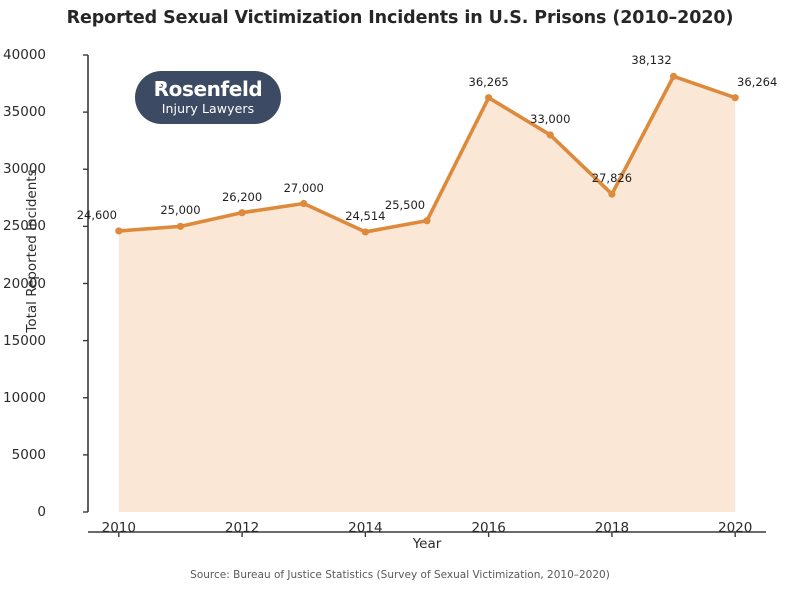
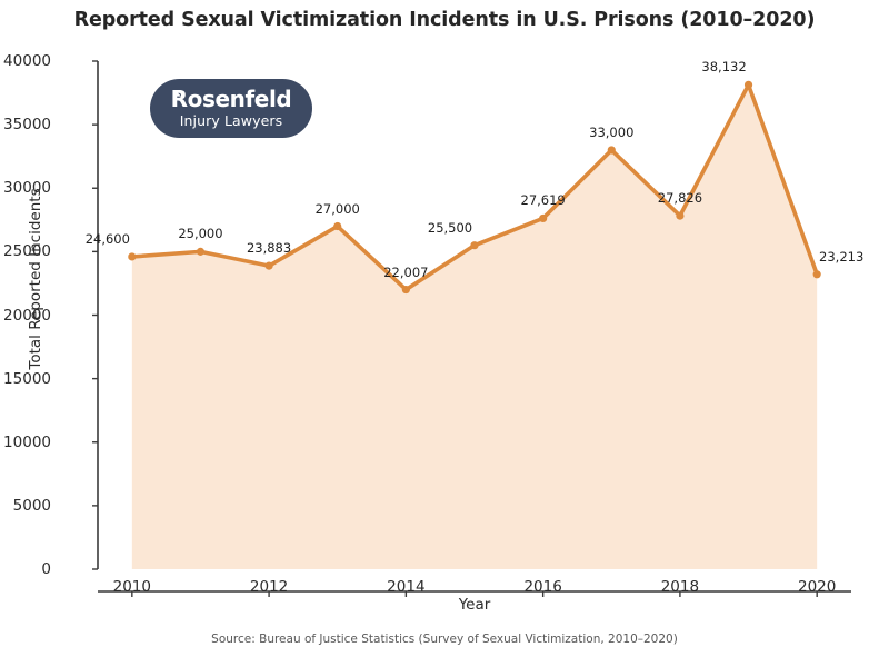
2012: 26,200 -> 23,883
2014: 24,514 -> 22,007
2016: 36,265 -> 27,619
2020: 36,264 -> 23,213
